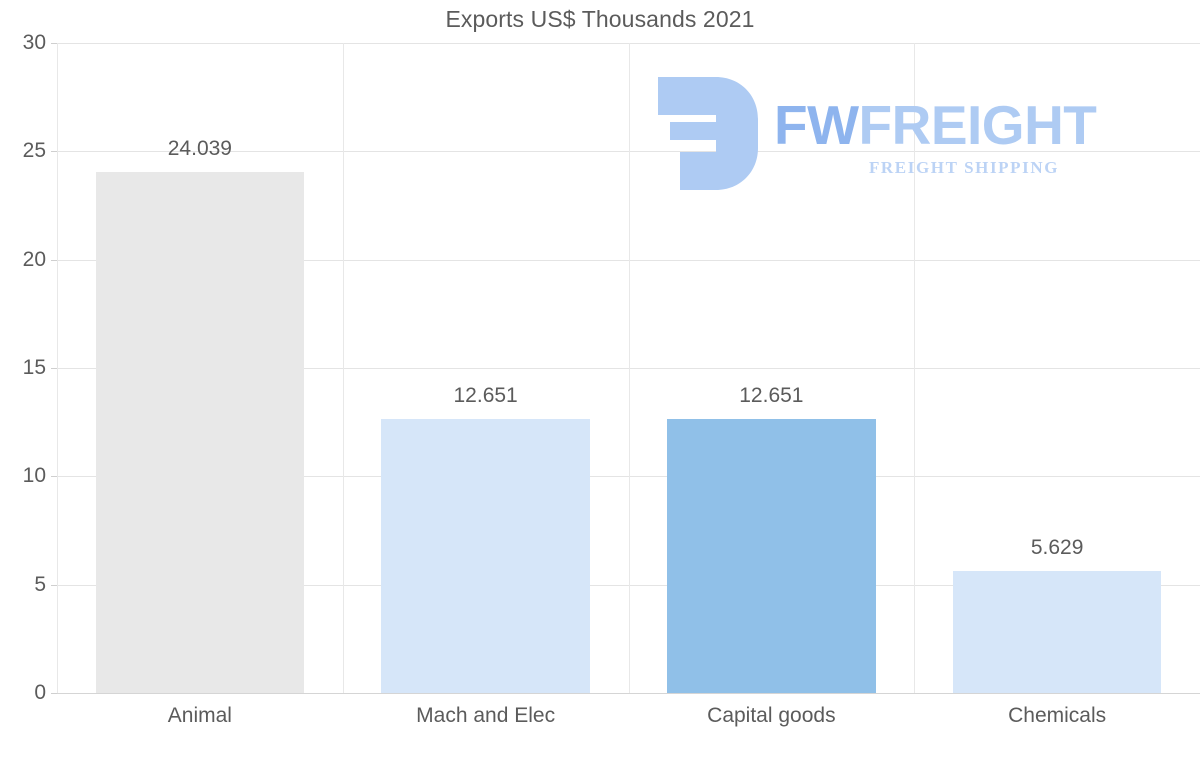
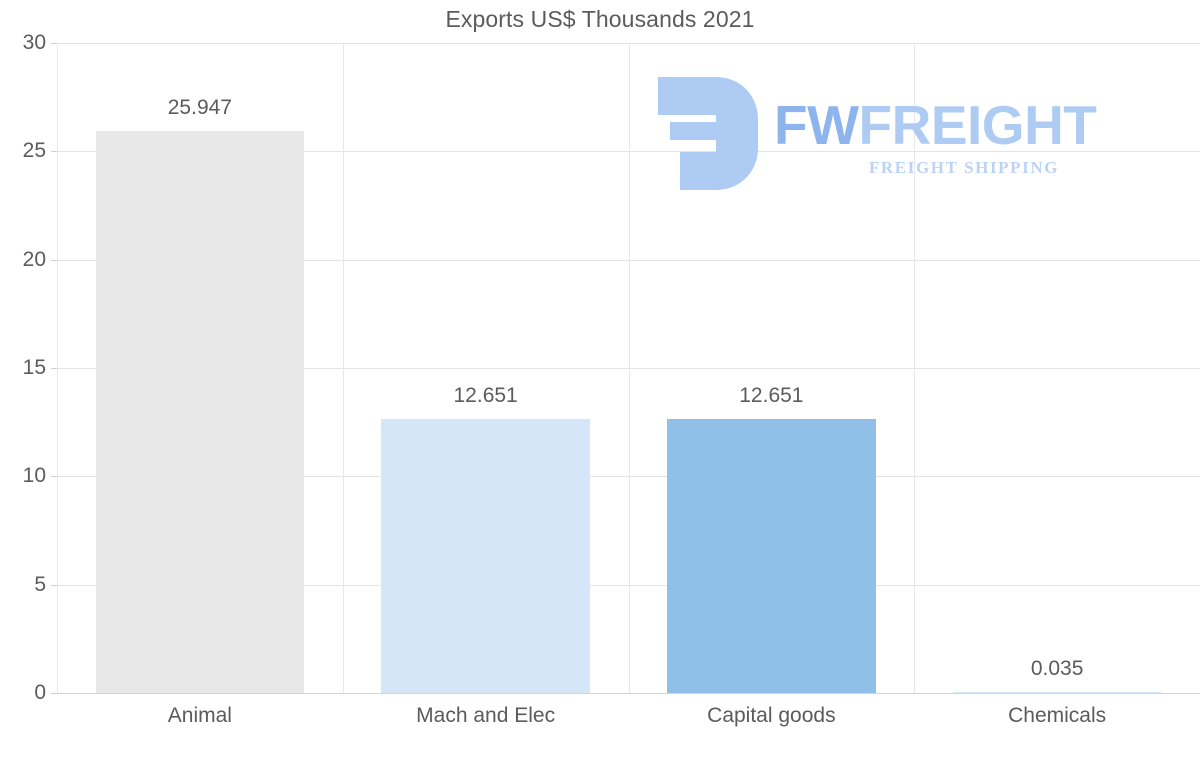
Animal: 24.039 -> 25.947
Chemicals: 5.629 -> 0.035
